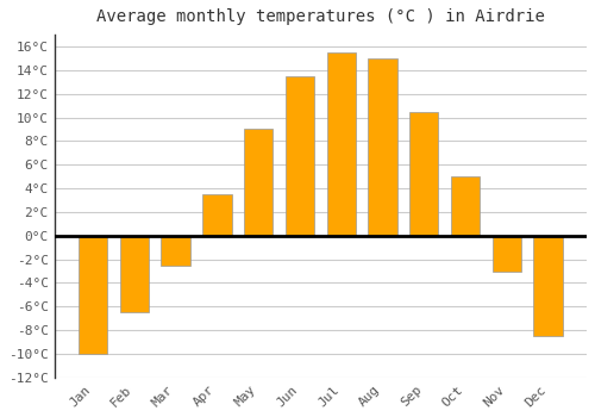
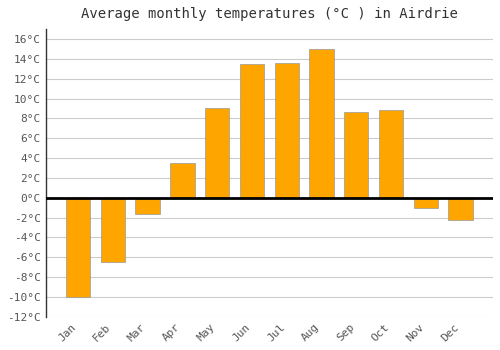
Mar: -2.5°C -> -1.6°C
Jul: 15.5°C -> 13.6°C
Sep: 10.5°C -> 8.6°C
Oct: 5.0°C -> 8.8°C
Nov: -3.0°C -> -1.0°C
Dec: -8.5°C -> -2.2°C
